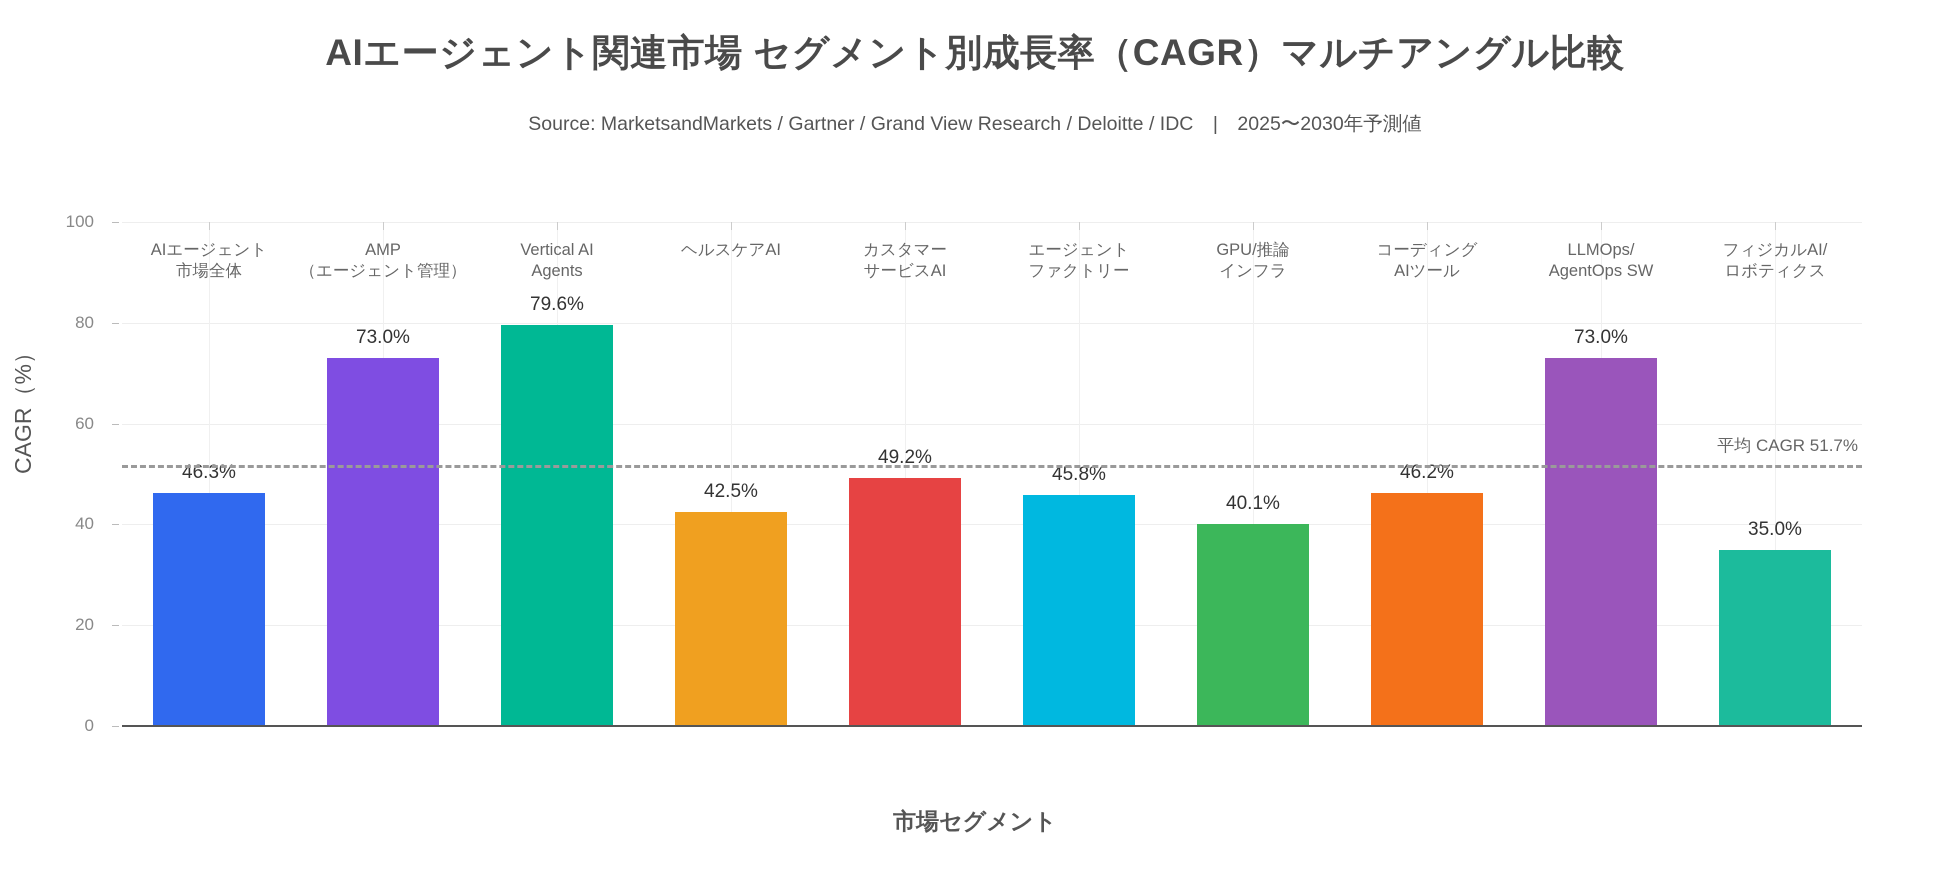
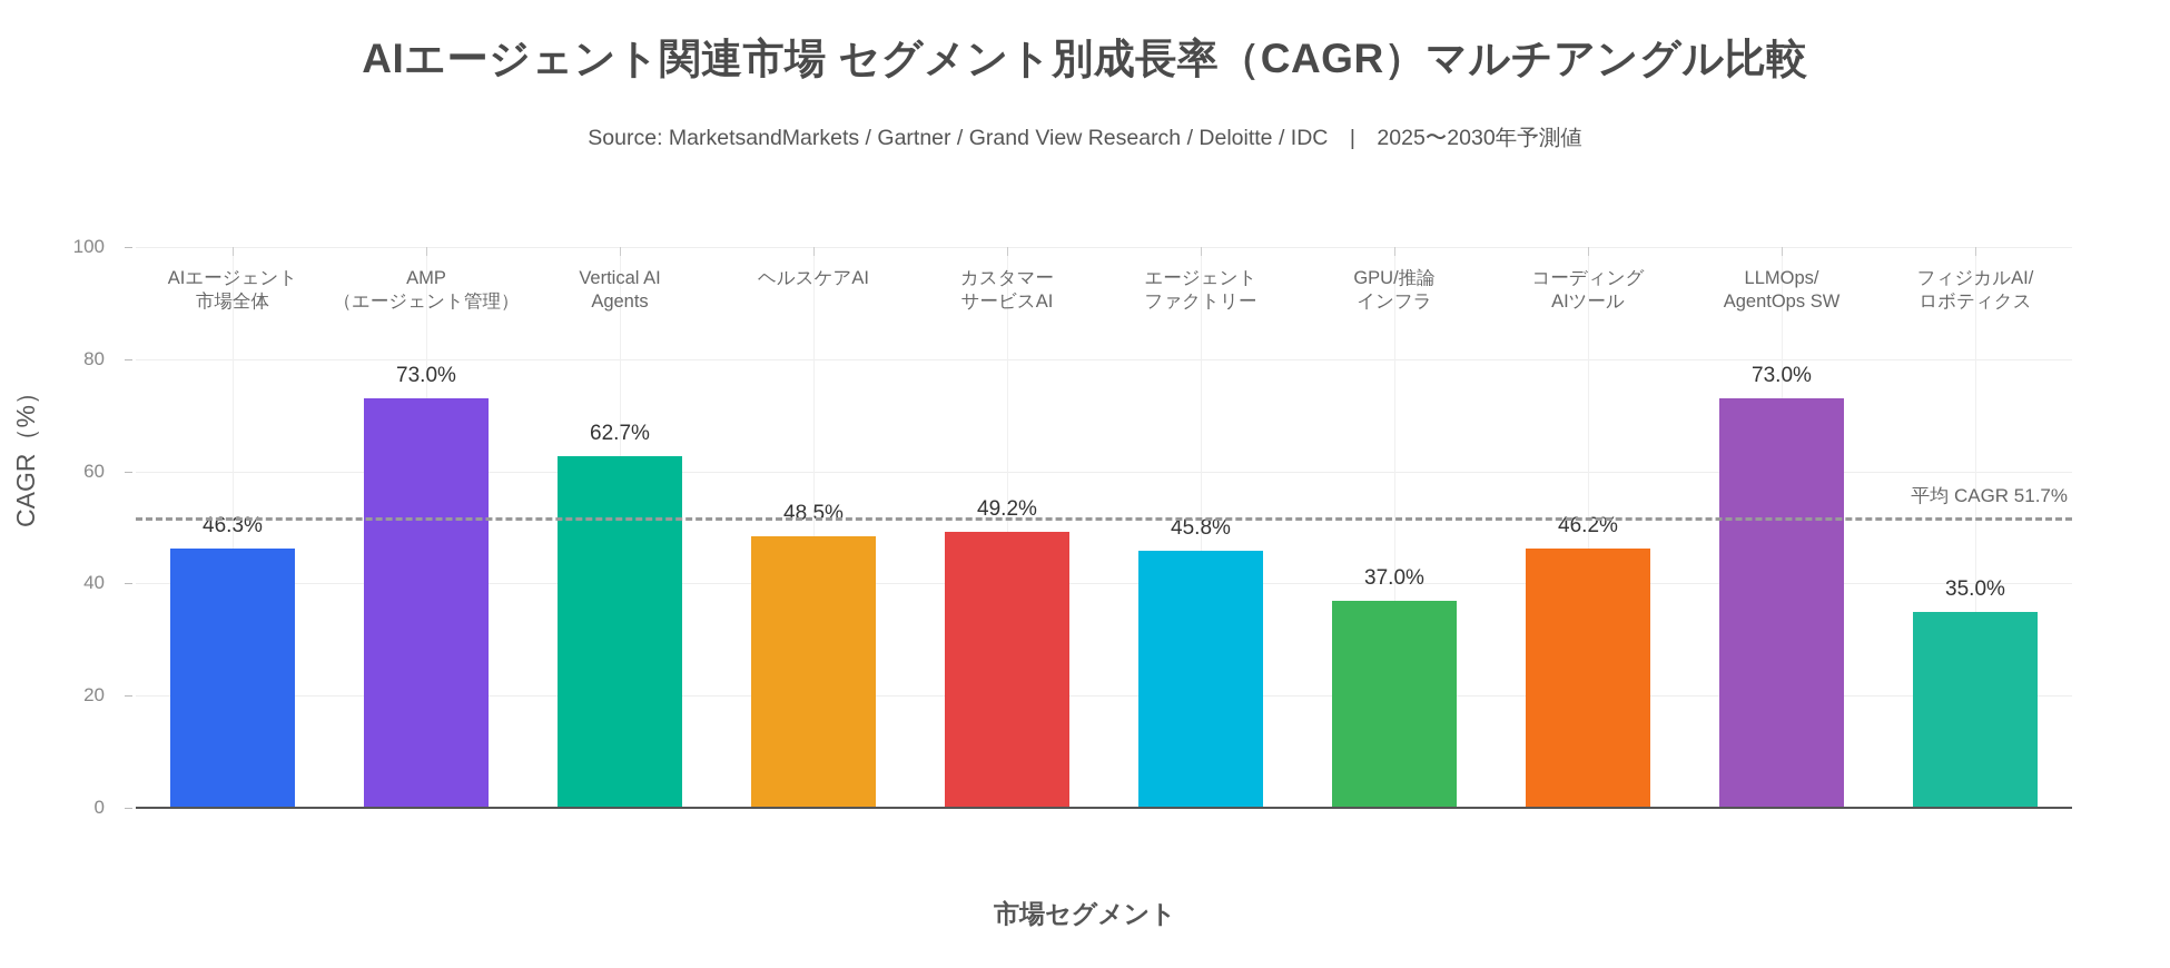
Vertical AI Agents: 79.6% -> 62.7%
ヘルスケアAI: 42.5% -> 48.5%
GPU/推論 インフラ: 40.1% -> 37.0%
